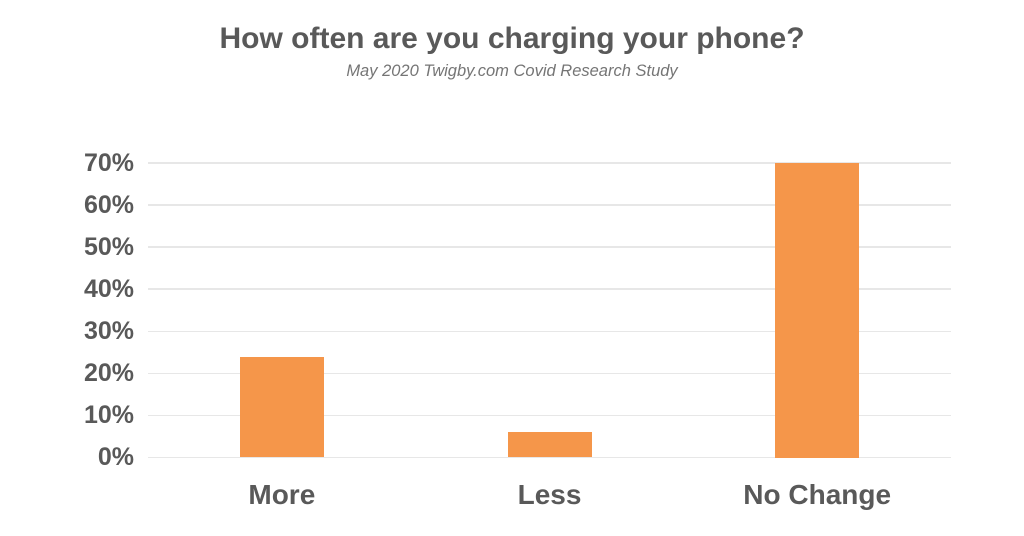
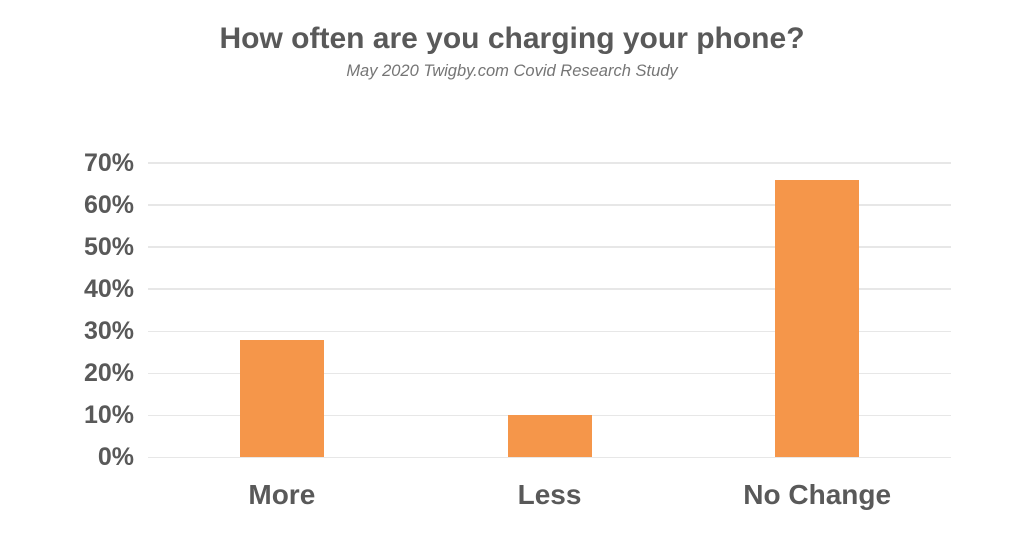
More: 24% -> 28%
Less: 6% -> 10%
No Change: 70% -> 66%
